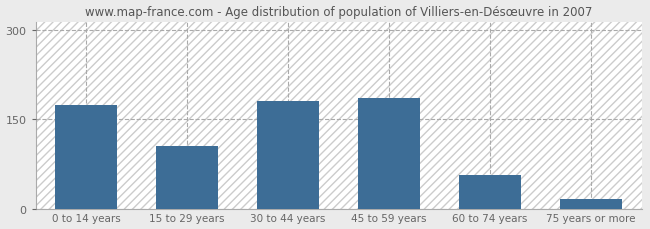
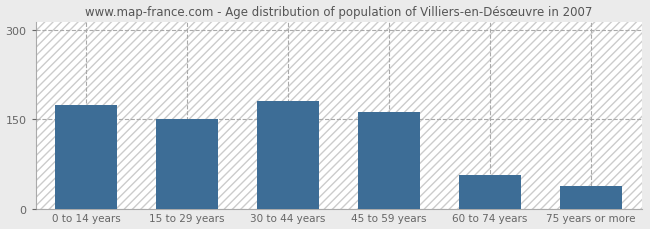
15 to 29 years: 106 -> 150
45 to 59 years: 186 -> 162
75 years or more: 16 -> 38
